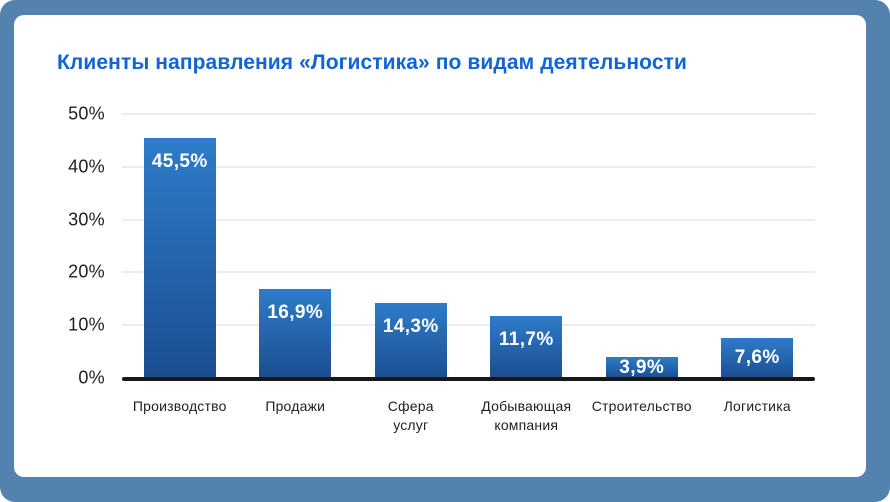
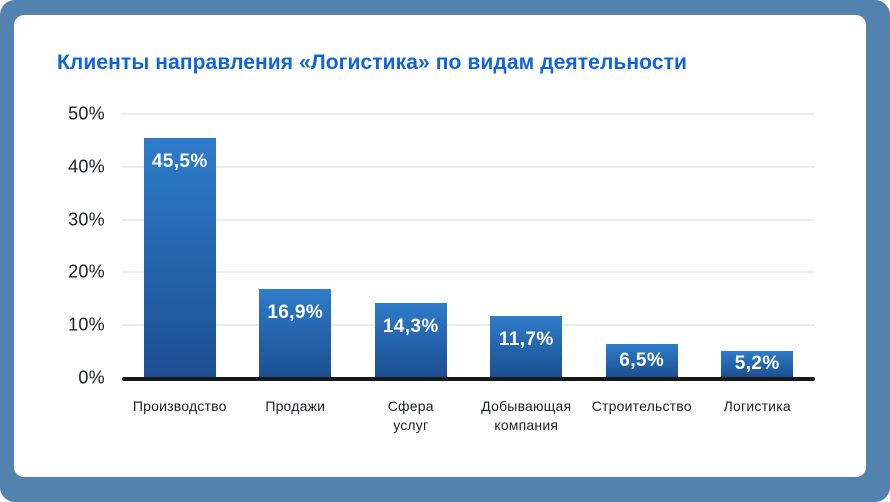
Строительство: 3,9% -> 6,5%
Логистика: 7,6% -> 5,2%
